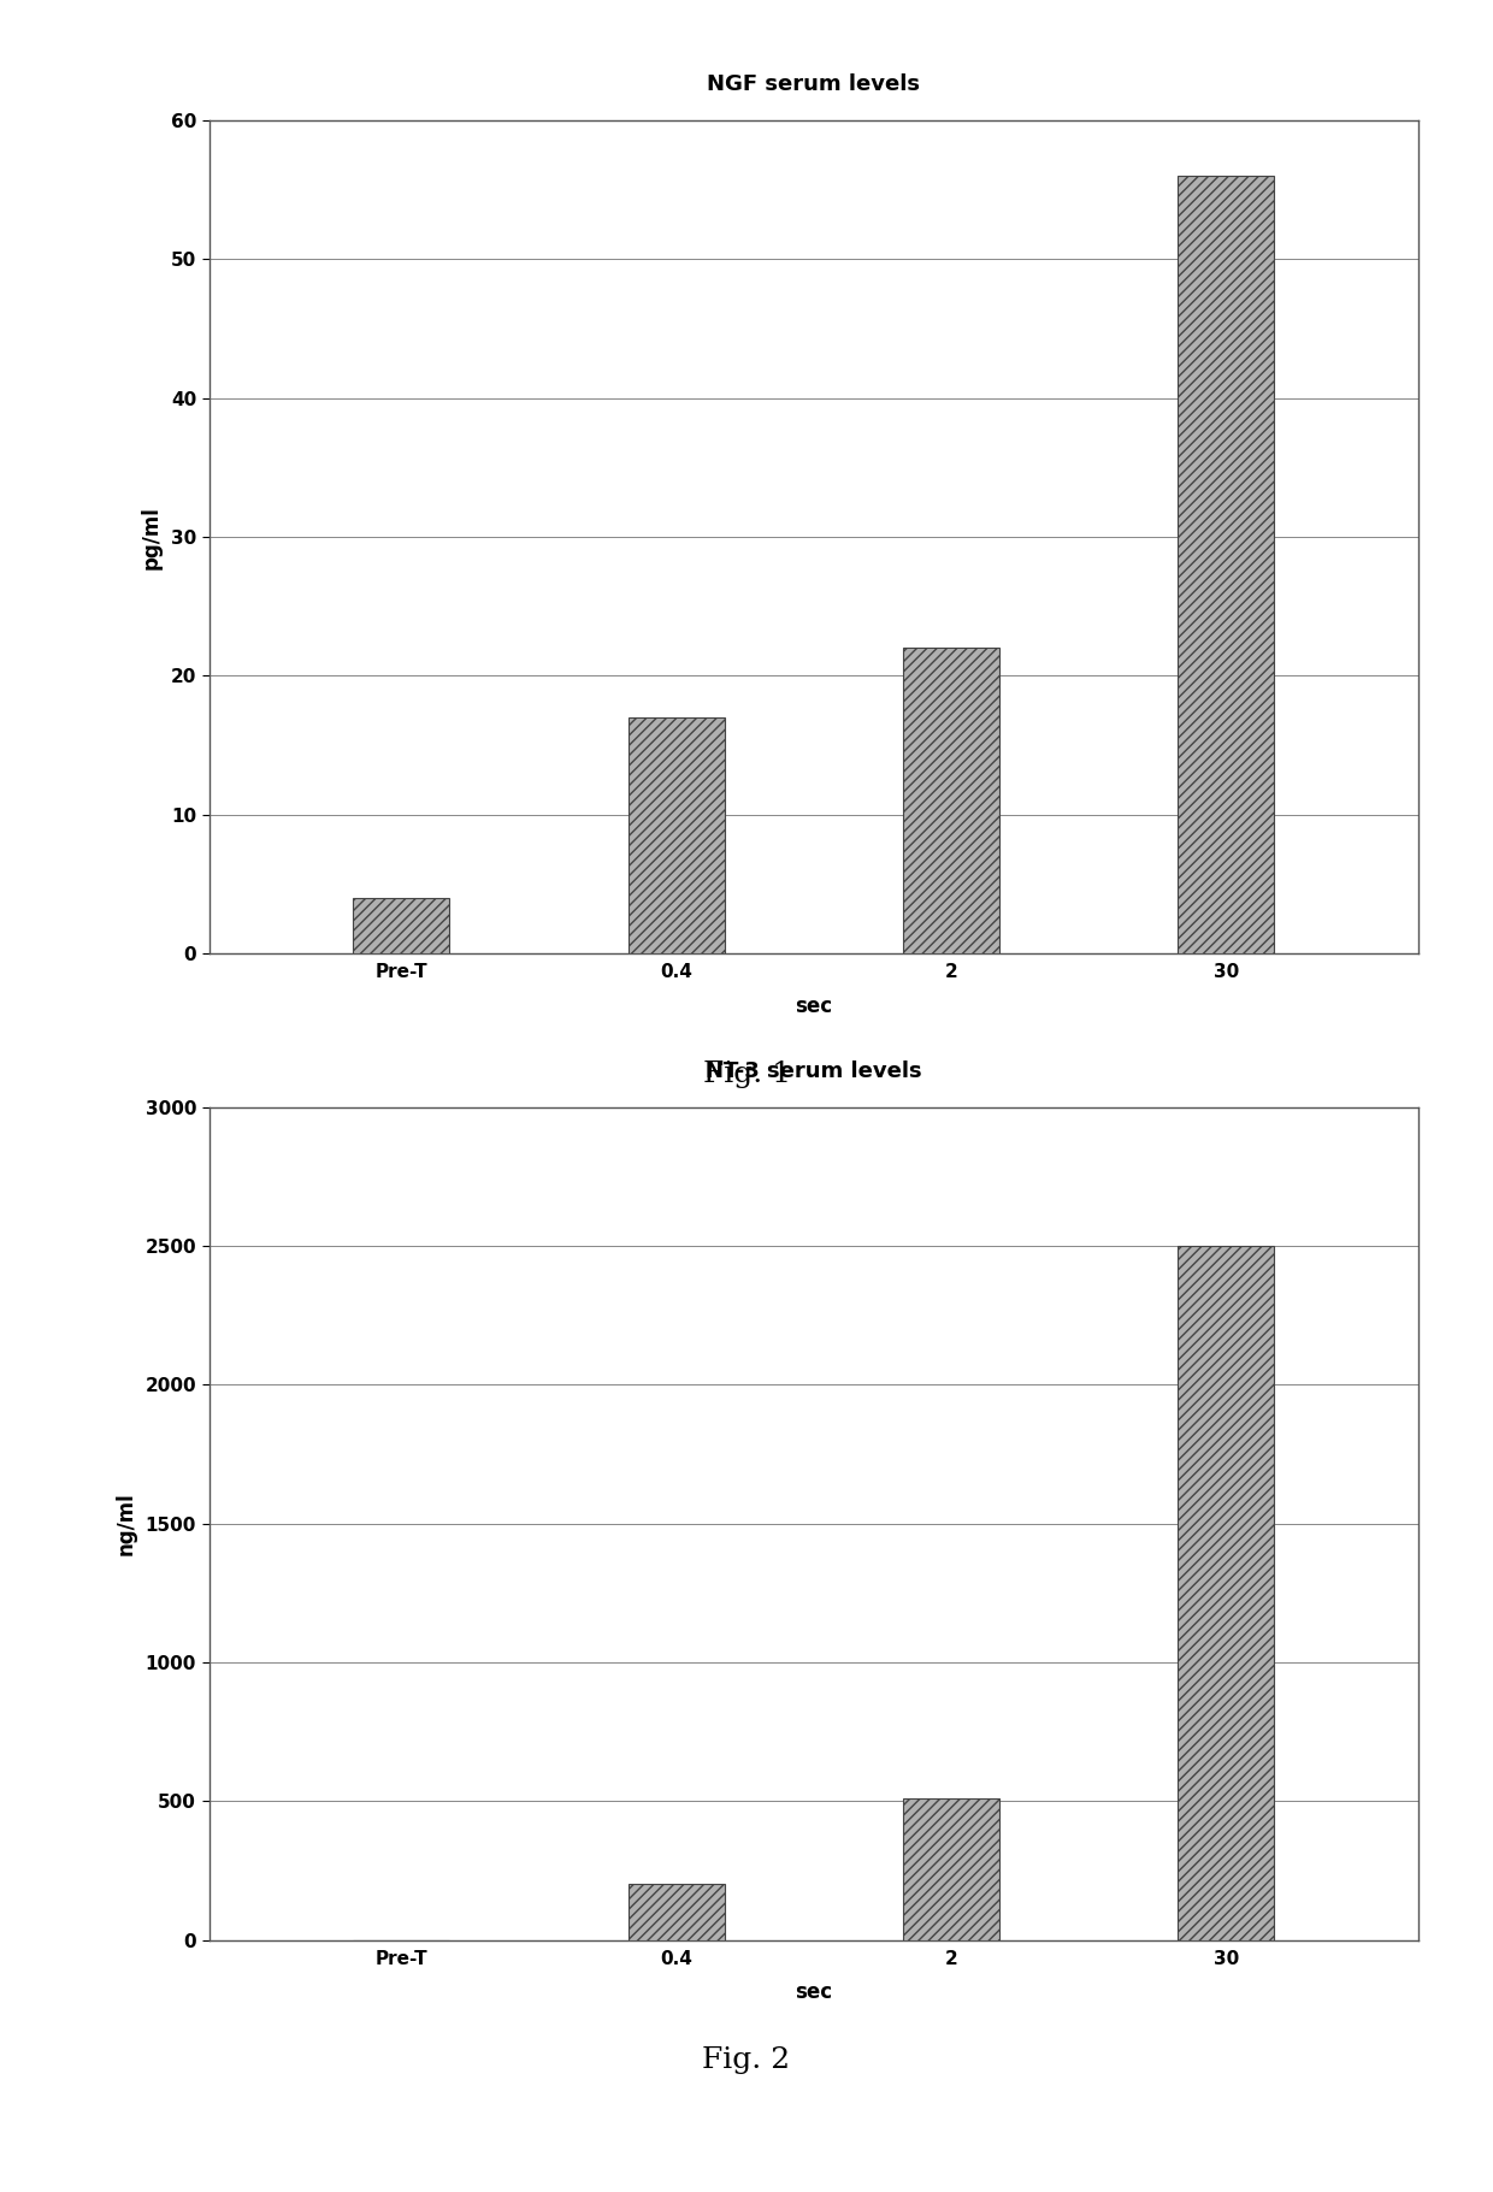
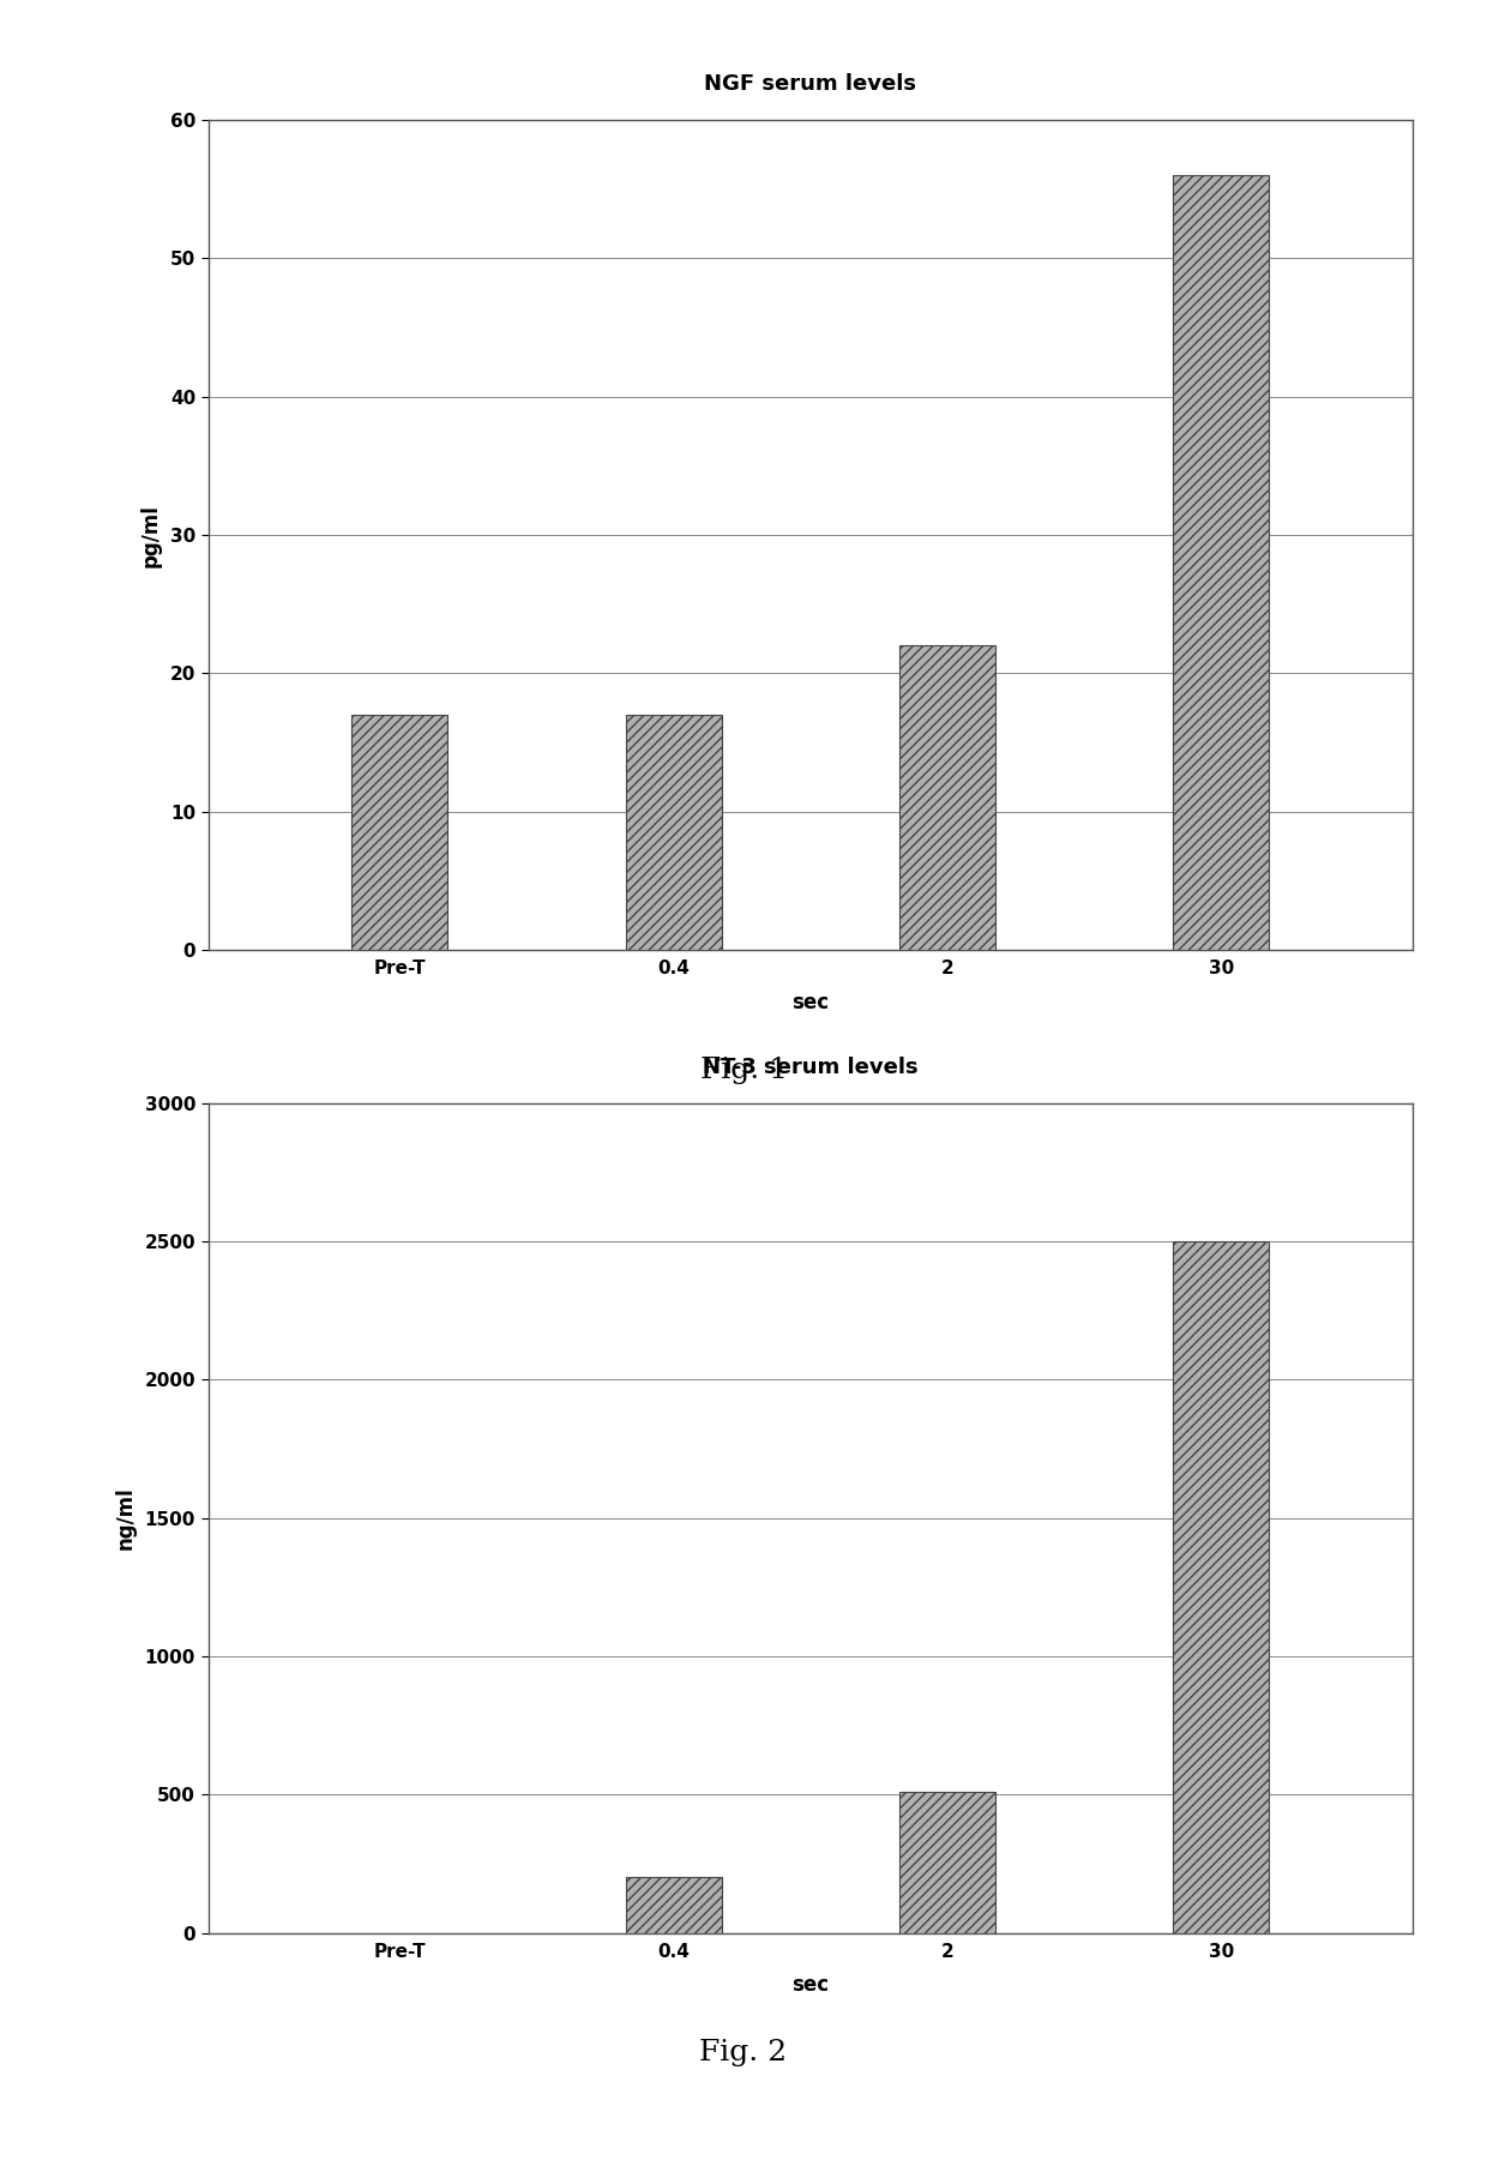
NGF serum levels/Pre-T: 4 -> 17
